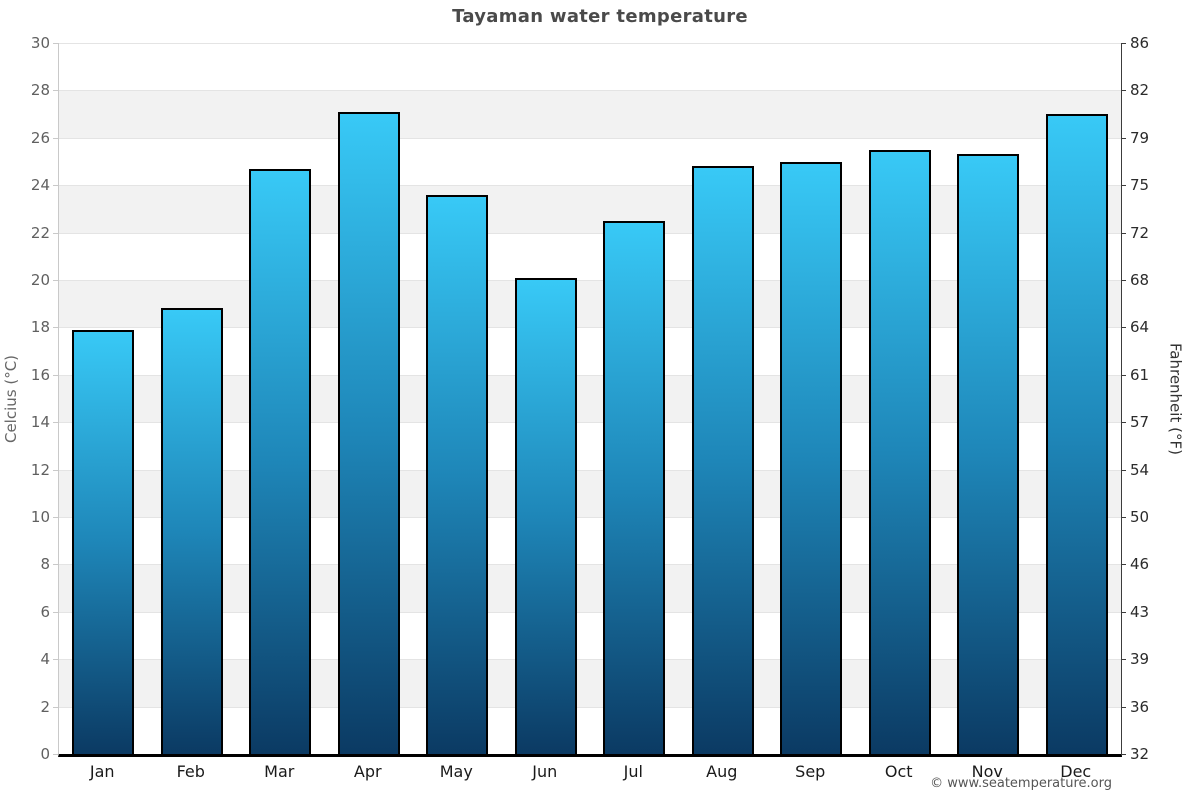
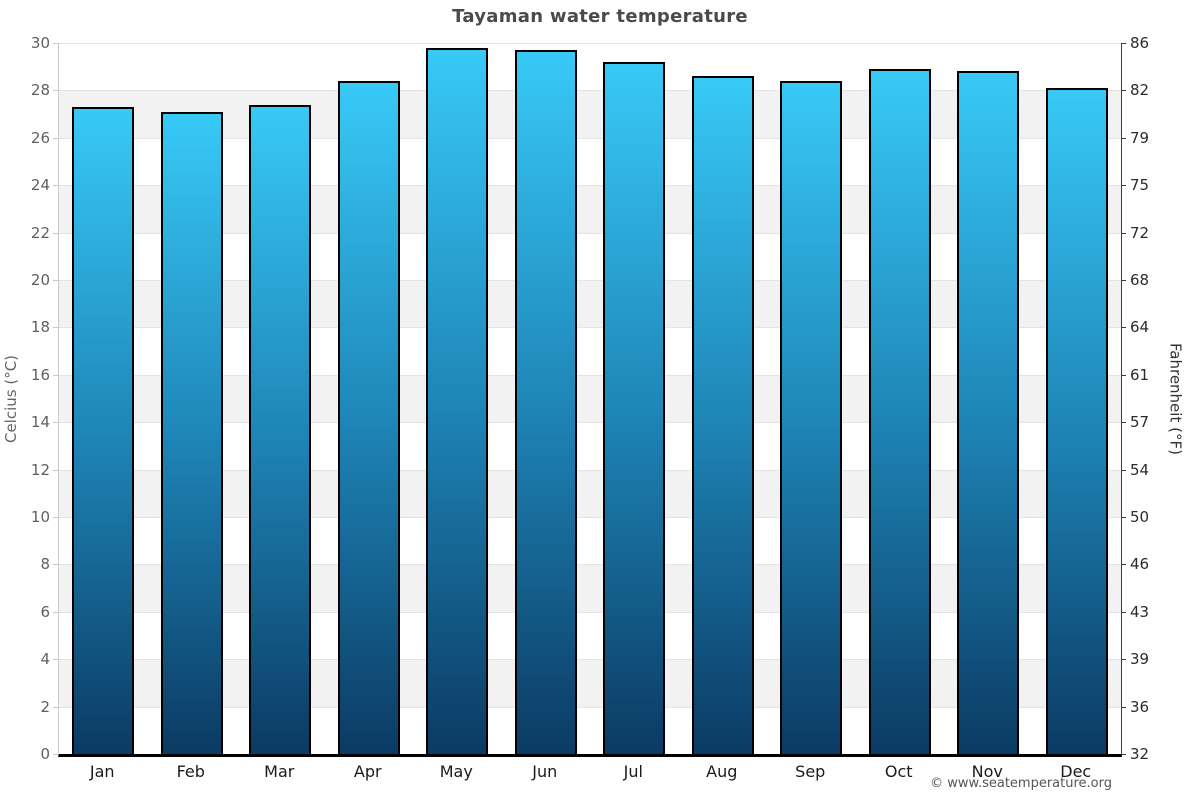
Jan: 17.9 -> 27.3
Feb: 18.8 -> 27.1
Mar: 24.7 -> 27.4
Apr: 27.1 -> 28.4
May: 23.6 -> 29.8
Jun: 20.1 -> 29.7
Jul: 22.5 -> 29.2
Aug: 24.8 -> 28.6
Sep: 25.0 -> 28.4
Oct: 25.5 -> 28.9
Nov: 25.3 -> 28.8
Dec: 27.0 -> 28.1
